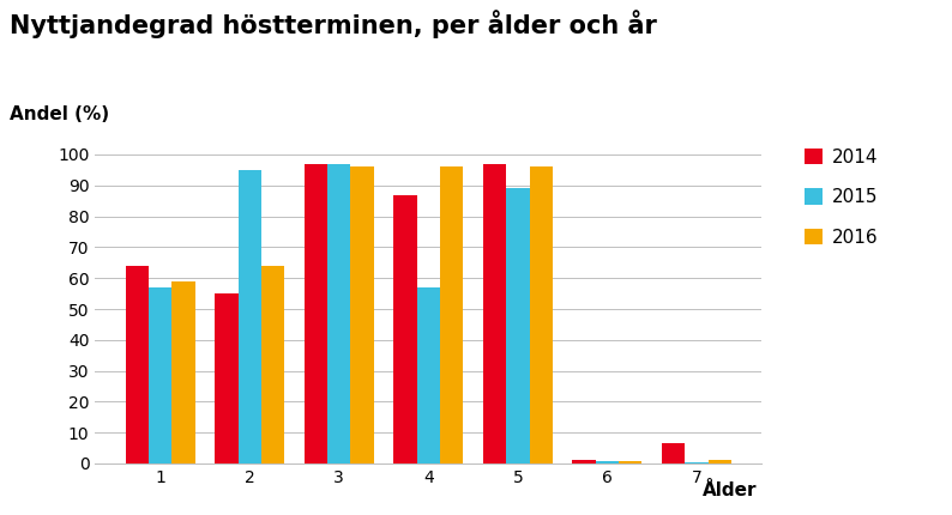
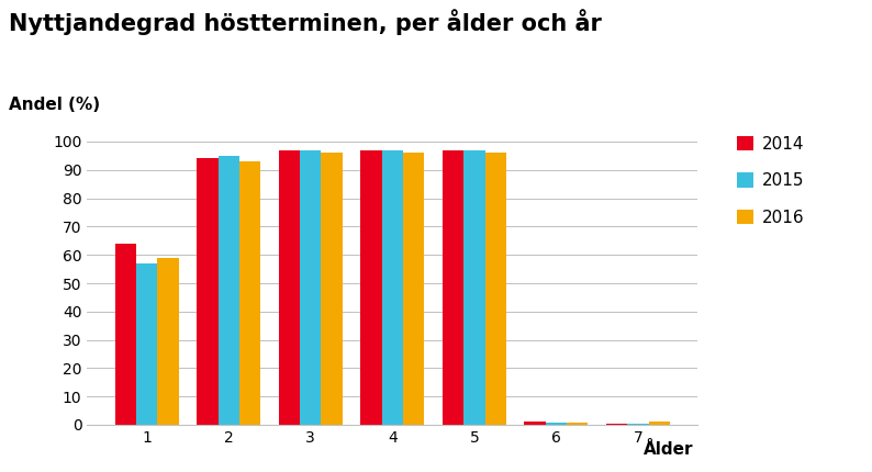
2014/2: 55.0 -> 94.0
2016/2: 64.0 -> 93.0
2014/4: 87.0 -> 97.0
2015/4: 57.0 -> 97.0
2015/5: 89.0 -> 97.0
2014/7: 6.5 -> 0.3
